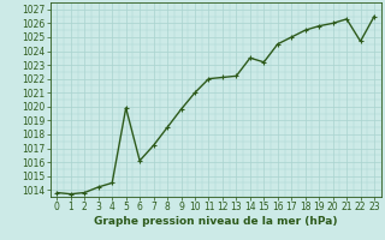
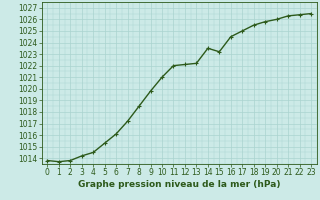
5: 1019.9 -> 1015.3
22: 1024.7 -> 1026.4
